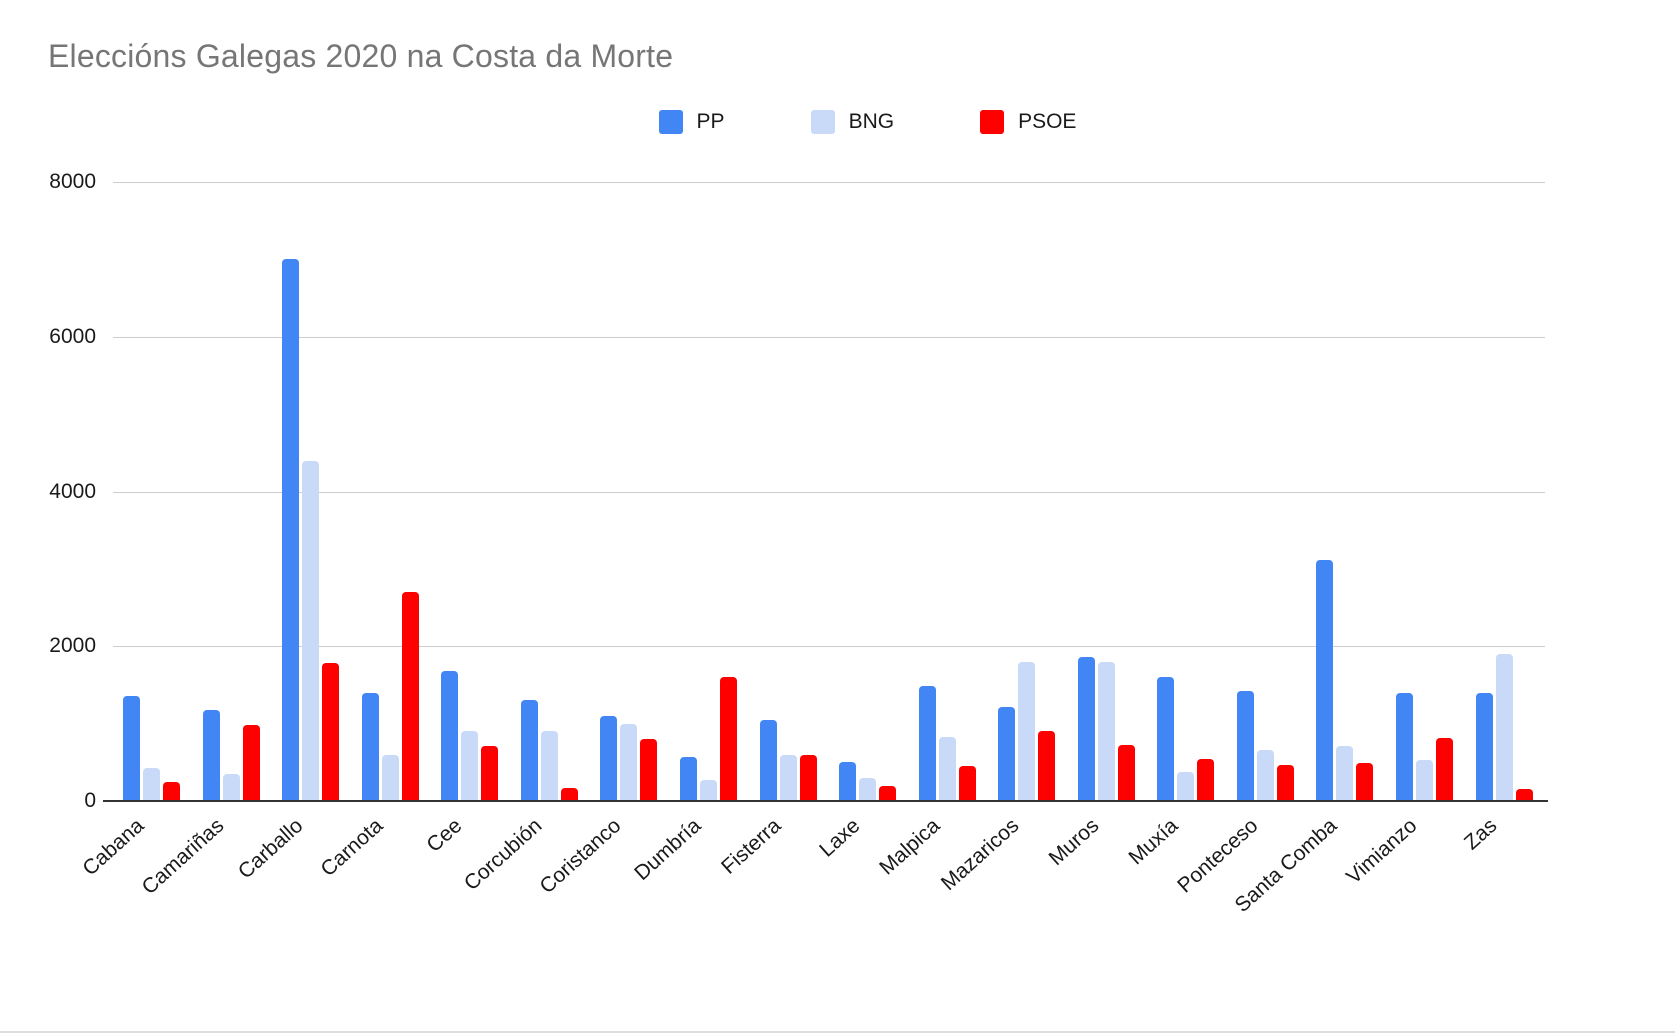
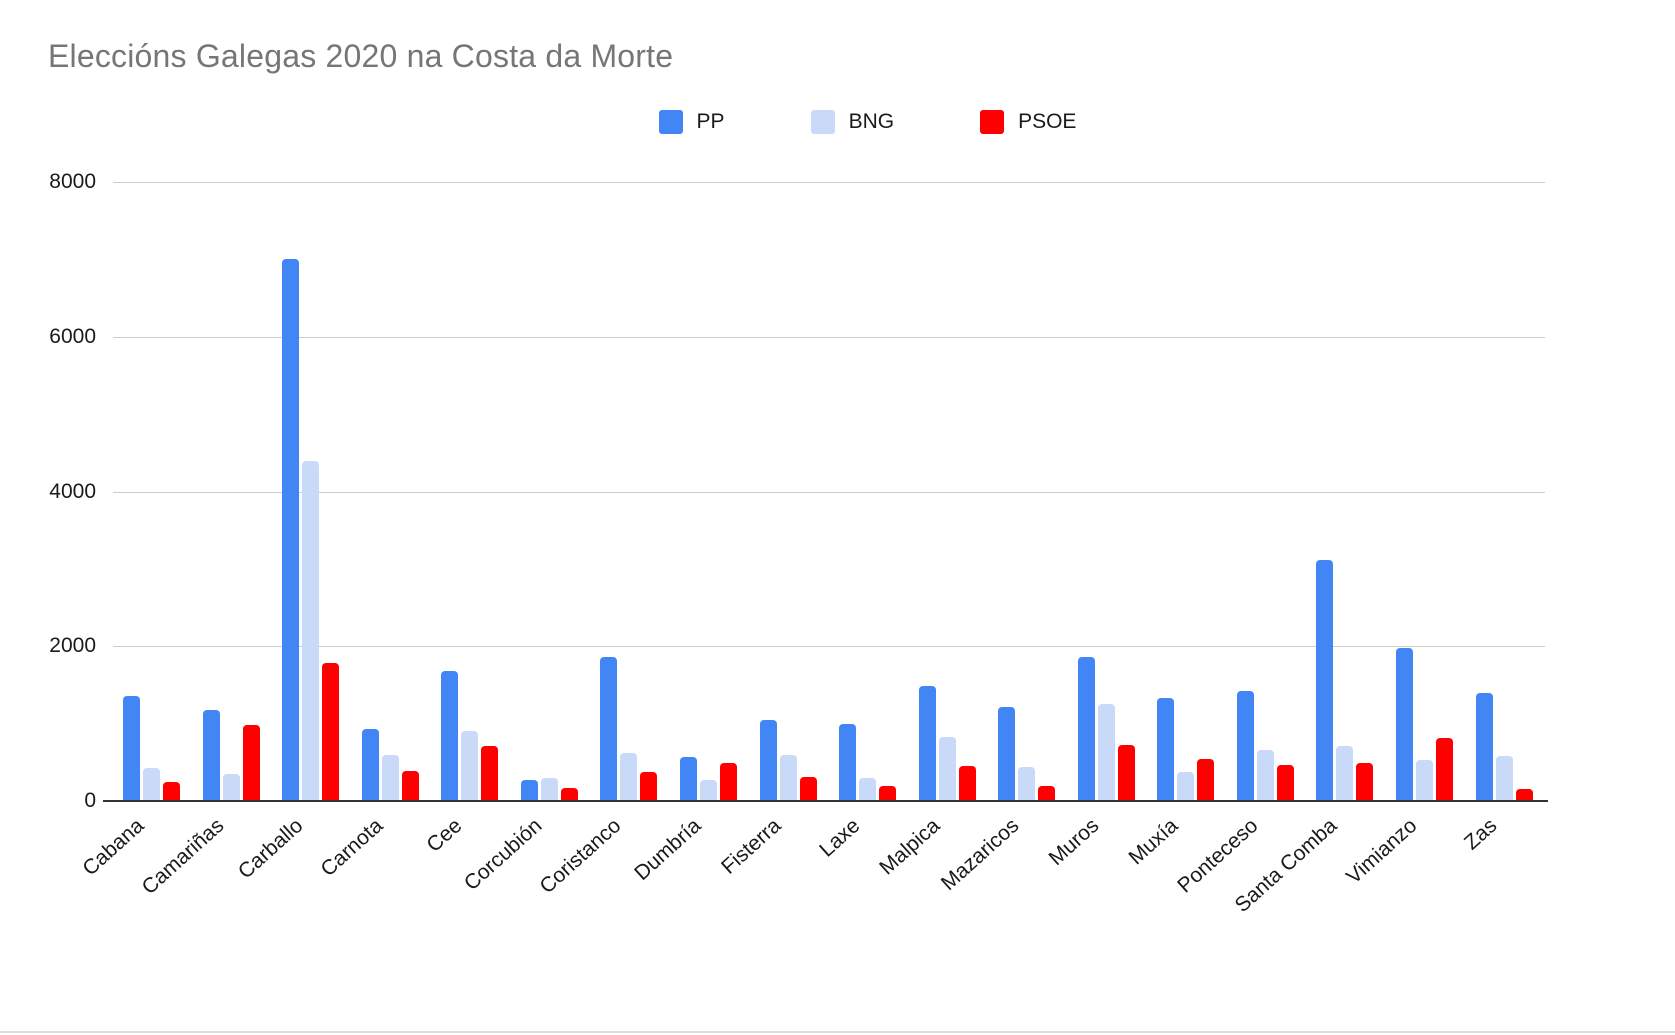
PP/Carnota: 1400 -> 900
PSOE/Carnota: 2700 -> 400
PP/Corcubión: 1300 -> 300
BNG/Corcubión: 900 -> 300
PP/Coristanco: 1100 -> 1900
BNG/Coristanco: 1000 -> 600
PSOE/Coristanco: 800 -> 400
PSOE/Dumbría: 1600 -> 500
PSOE/Fisterra: 600 -> 300
PP/Laxe: 500 -> 1000
BNG/Mazaricos: 1800 -> 400
PSOE/Mazaricos: 900 -> 200
BNG/Muros: 1800 -> 1300
PP/Muxía: 1600 -> 1300
PP/Vimianzo: 1400 -> 2000
BNG/Zas: 1900 -> 600
